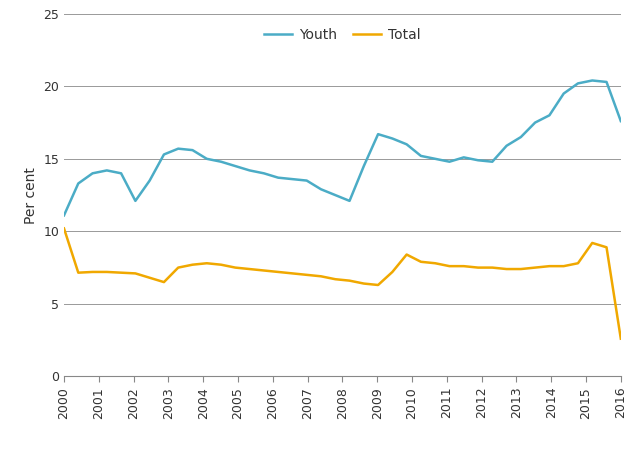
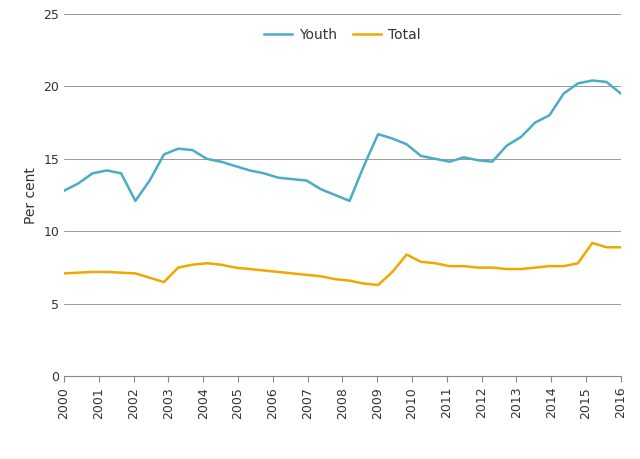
Youth/2000: 11.1 -> 12.8
Total/2000: 10.2 -> 7.1
Youth/2016: 17.6 -> 19.5
Total/2016: 2.6 -> 8.9
